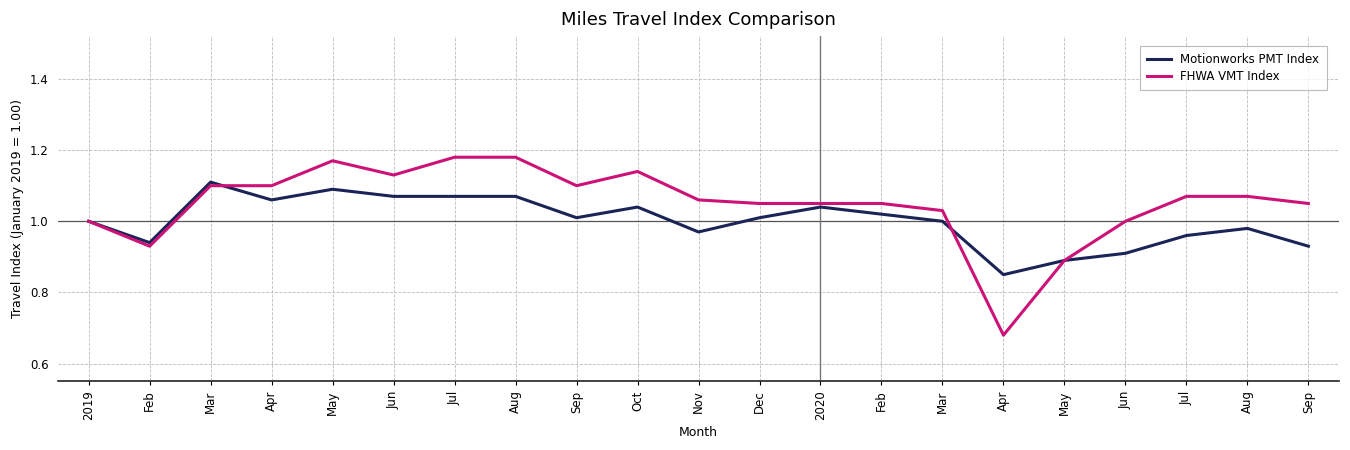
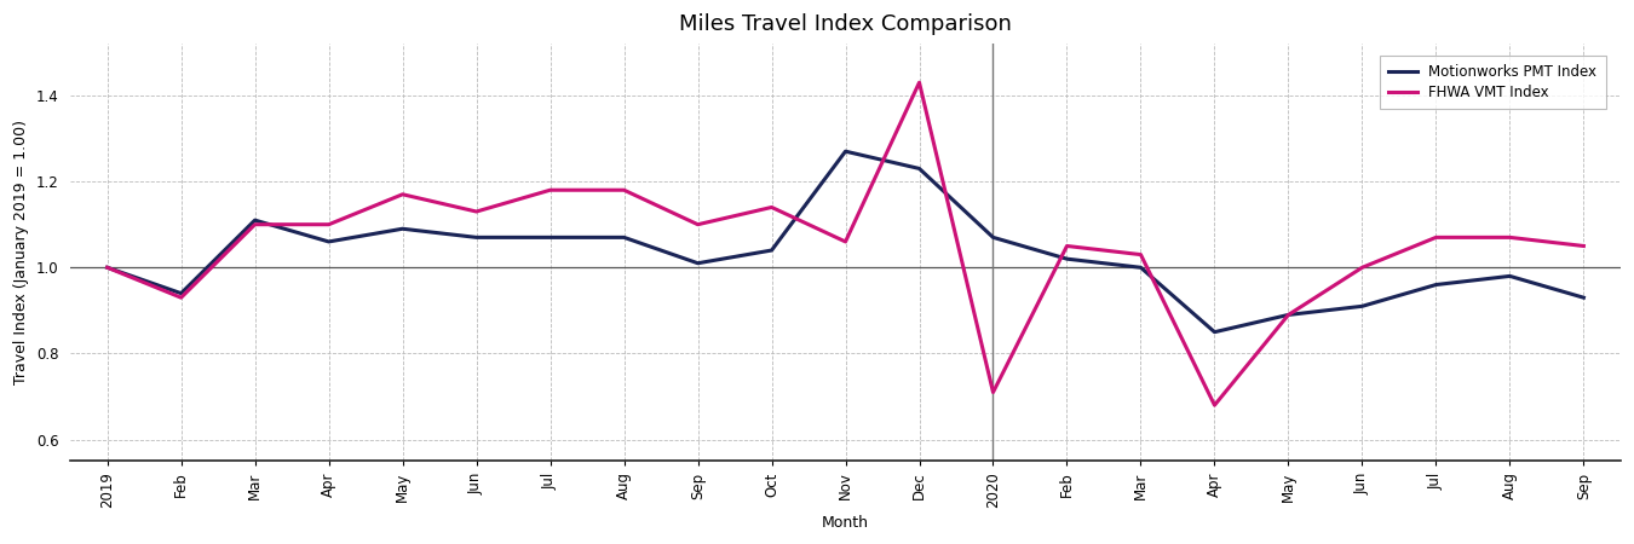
Motionworks PMT Index/Nov: 0.97 -> 1.27
Motionworks PMT Index/Dec: 1.01 -> 1.23
FHWA VMT Index/Dec: 1.05 -> 1.43
Motionworks PMT Index/2020: 1.04 -> 1.07
FHWA VMT Index/2020: 1.05 -> 0.71
